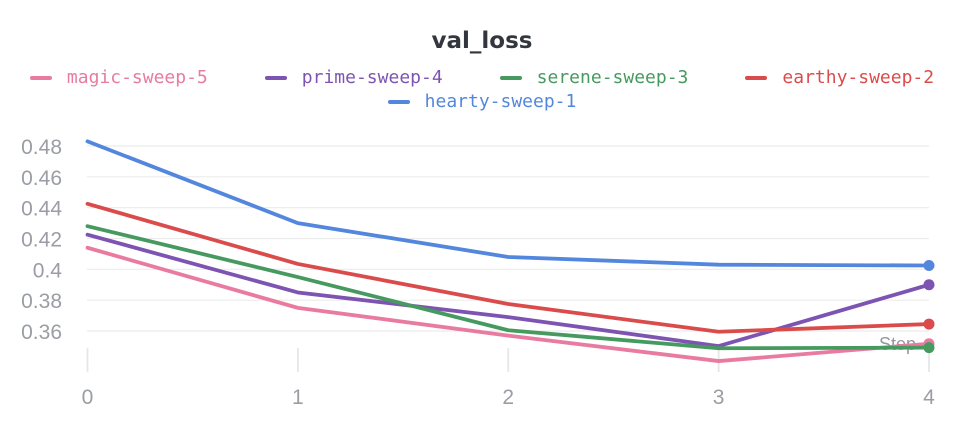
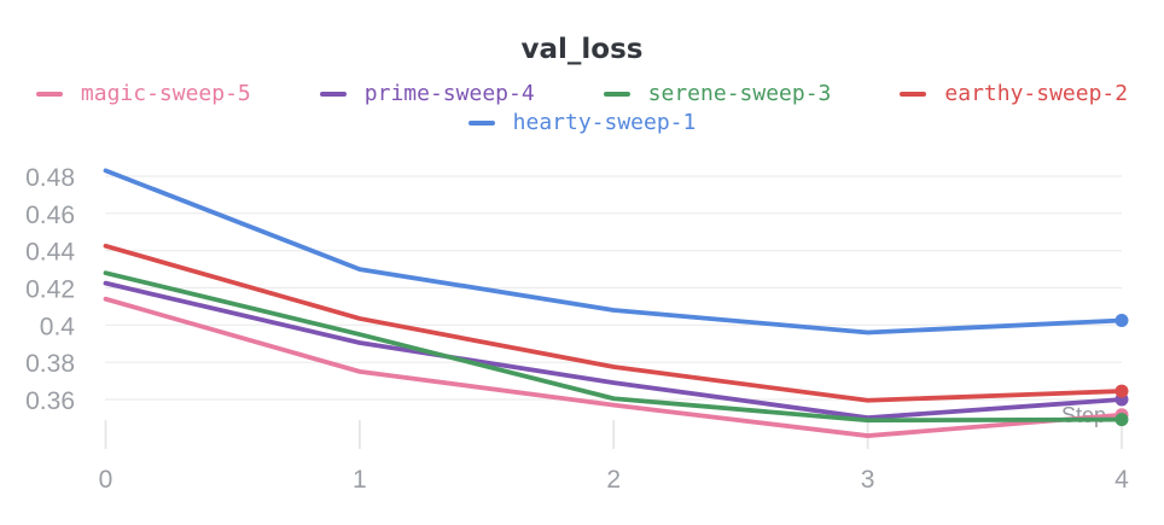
prime-sweep-4/1: 0.385 -> 0.391
hearty-sweep-1/3: 0.403 -> 0.396
prime-sweep-4/4: 0.390 -> 0.360
